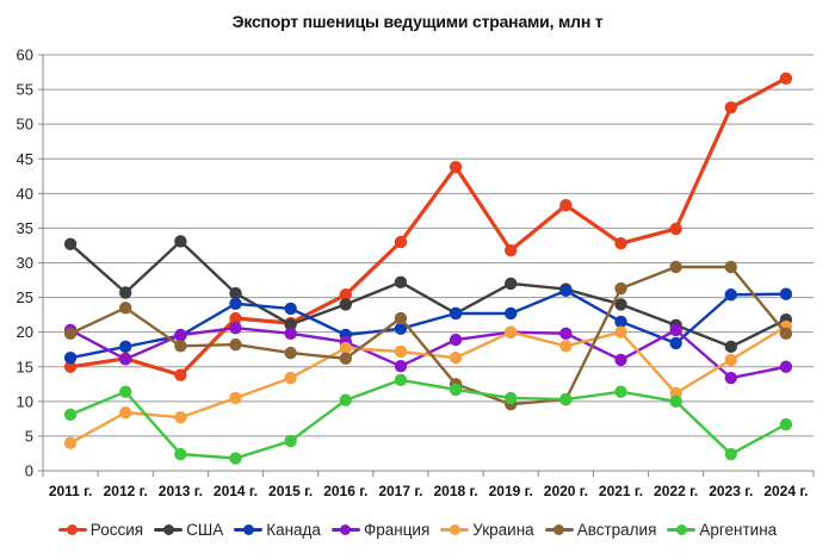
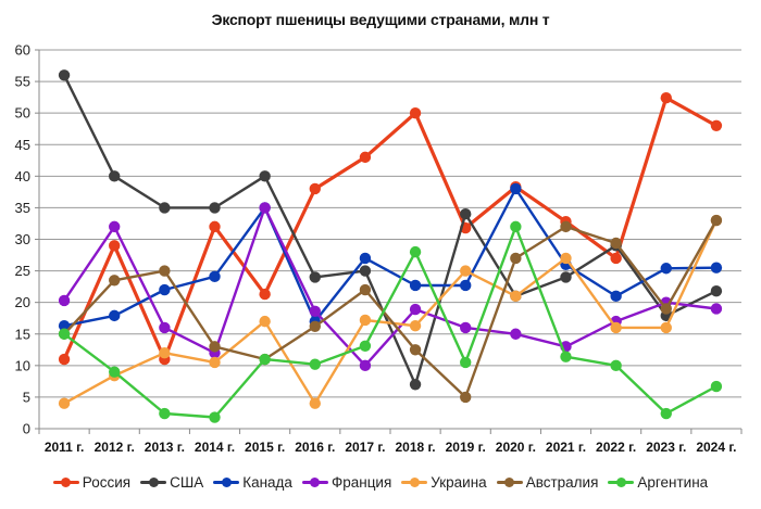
Россия/2011 г.: 15 -> 11
США/2011 г.: 33 -> 56
Австралия/2011 г.: 20 -> 15
Аргентина/2011 г.: 8 -> 15
Россия/2012 г.: 16 -> 29
США/2012 г.: 26 -> 40
Франция/2012 г.: 16 -> 32
Аргентина/2012 г.: 11 -> 9
Россия/2013 г.: 14 -> 11
США/2013 г.: 33 -> 35
Канада/2013 г.: 20 -> 22
Франция/2013 г.: 20 -> 16
Украина/2013 г.: 8 -> 12
Австралия/2013 г.: 18 -> 25
Россия/2014 г.: 22 -> 32
США/2014 г.: 26 -> 35
Франция/2014 г.: 21 -> 12
Австралия/2014 г.: 18 -> 13
США/2015 г.: 21 -> 40
Канада/2015 г.: 23 -> 35
Франция/2015 г.: 20 -> 35
Украина/2015 г.: 13 -> 17
Австралия/2015 г.: 17 -> 11
Аргентина/2015 г.: 4 -> 11
Россия/2016 г.: 25 -> 38
Канада/2016 г.: 20 -> 17
Украина/2016 г.: 18 -> 4
Россия/2017 г.: 33 -> 43
США/2017 г.: 27 -> 25
Канада/2017 г.: 20 -> 27
Франция/2017 г.: 15 -> 10
Россия/2018 г.: 44 -> 50
США/2018 г.: 23 -> 7
Аргентина/2018 г.: 12 -> 28
США/2019 г.: 27 -> 34
Франция/2019 г.: 20 -> 16
Украина/2019 г.: 20 -> 25
Австралия/2019 г.: 10 -> 5
США/2020 г.: 26 -> 21
Канада/2020 г.: 26 -> 38
Франция/2020 г.: 20 -> 15
Украина/2020 г.: 18 -> 21
Австралия/2020 г.: 10 -> 27
Аргентина/2020 г.: 10 -> 32
Канада/2021 г.: 22 -> 26
Франция/2021 г.: 16 -> 13
Украина/2021 г.: 20 -> 27
Австралия/2021 г.: 26 -> 32
Россия/2022 г.: 35 -> 27
США/2022 г.: 21 -> 29
Канада/2022 г.: 18 -> 21
Франция/2022 г.: 20 -> 17
Украина/2022 г.: 11 -> 16
Франция/2023 г.: 13 -> 20
Австралия/2023 г.: 29 -> 19
Россия/2024 г.: 57 -> 48
Франция/2024 г.: 15 -> 19
Украина/2024 г.: 21 -> 33
Австралия/2024 г.: 20 -> 33
